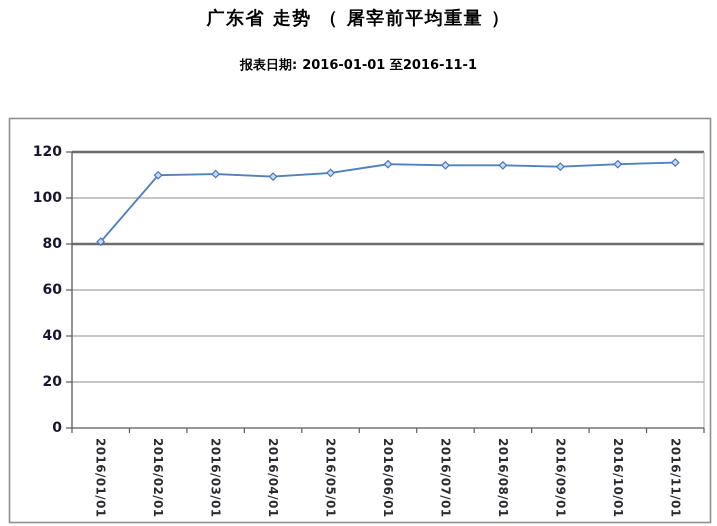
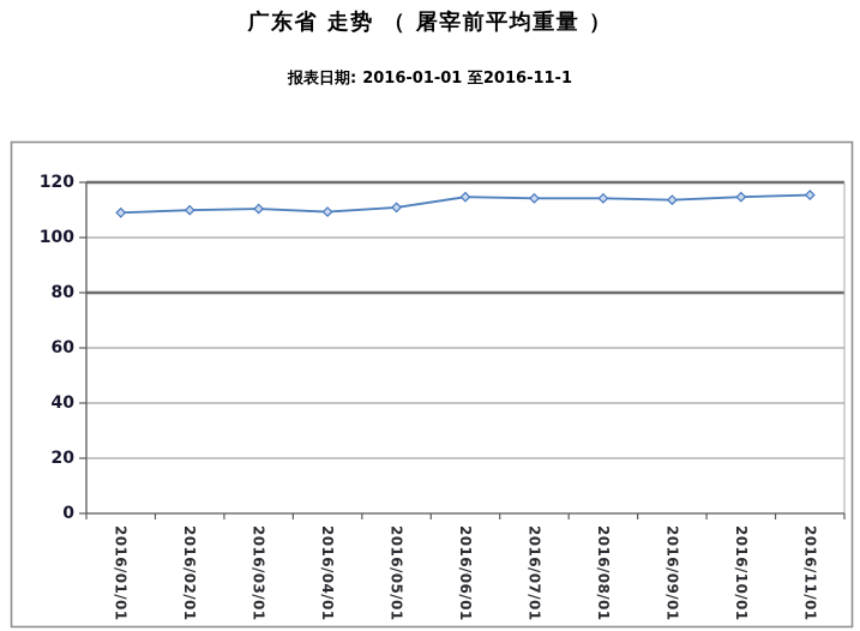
2016/01/01: 81 -> 109
